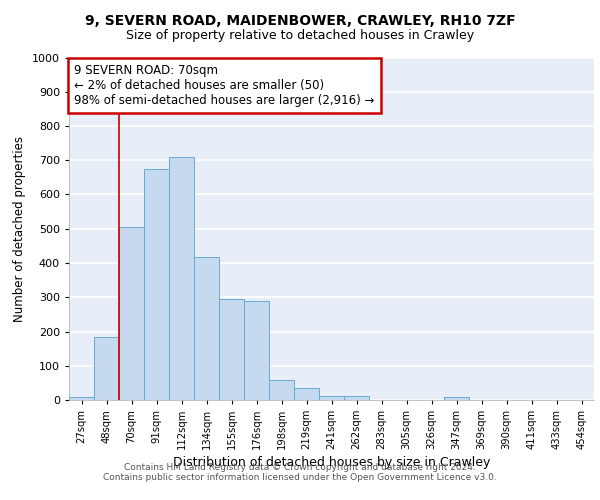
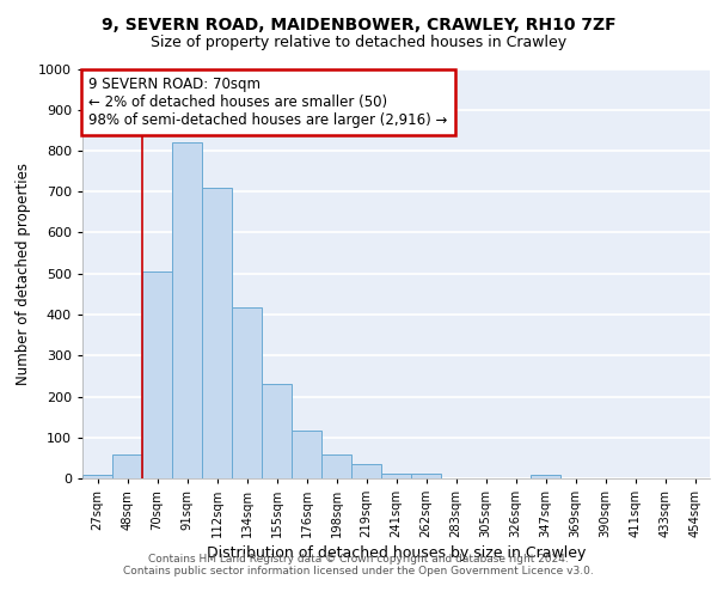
48sqm: 185 -> 58
91sqm: 675 -> 820
155sqm: 295 -> 230
176sqm: 290 -> 117
